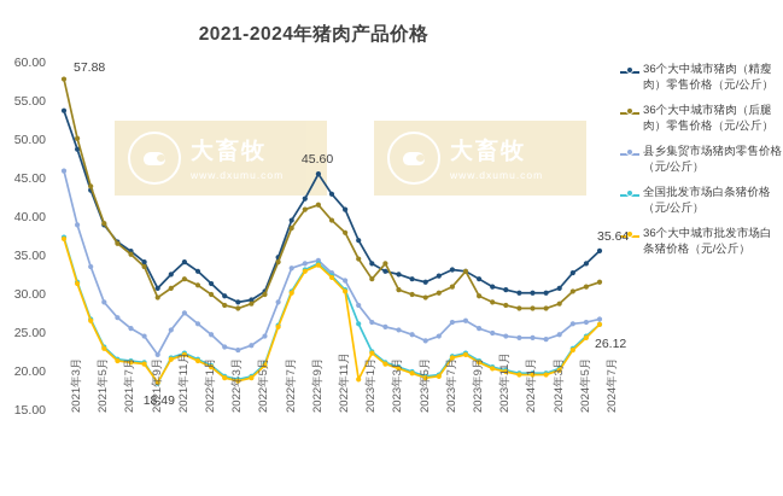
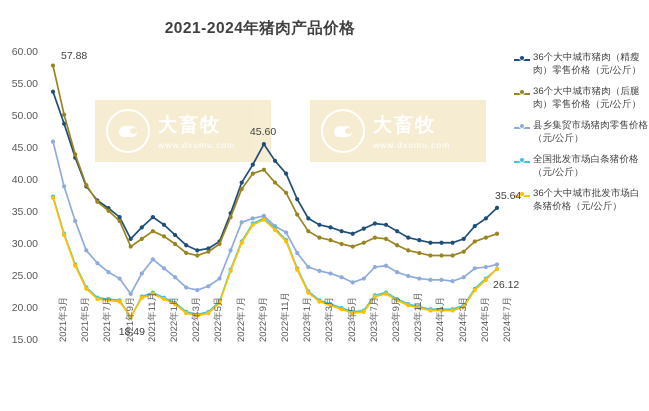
36个大中城市批发市场白条猪价格（元/公斤）/2023年1月: 19 -> 26
36个大中城市猪肉（后腿肉）零售价格（元/公斤）/2023年3月: 34 -> 31
36个大中城市猪肉（后腿肉）零售价格（元/公斤）/2023年9月: 33 -> 31
